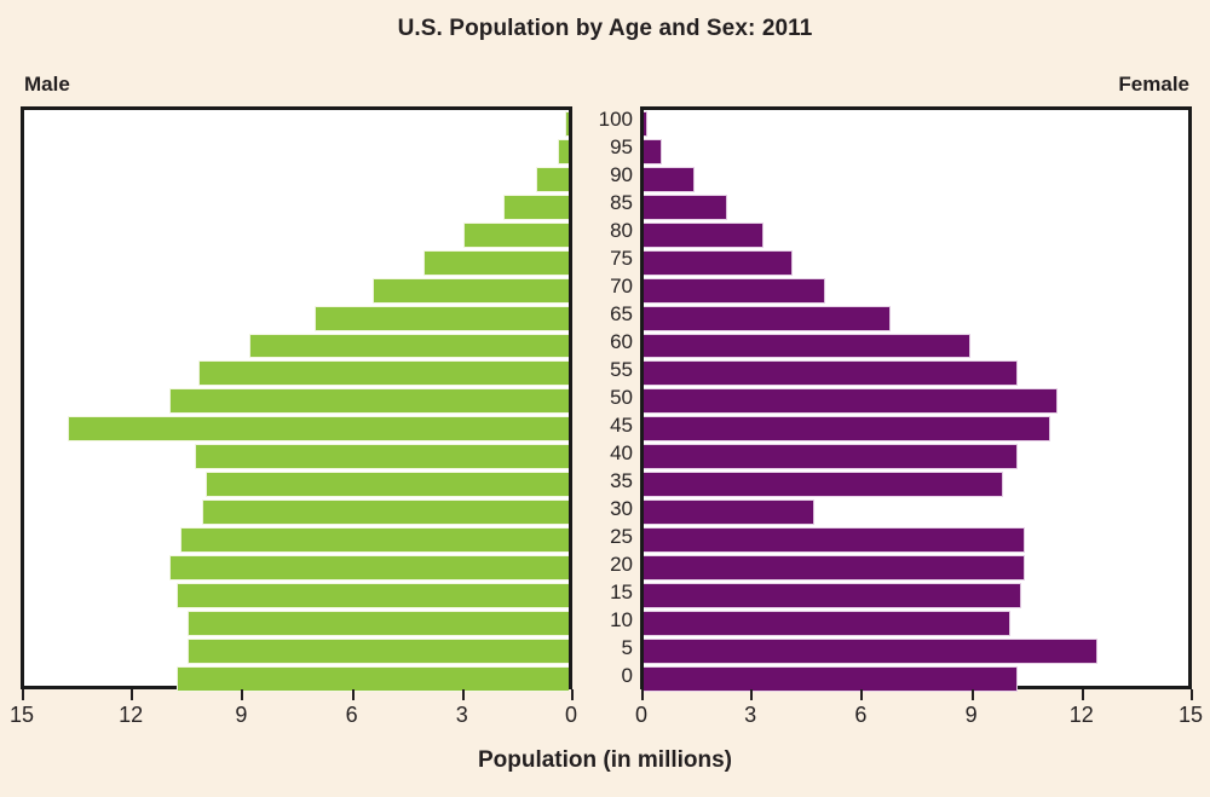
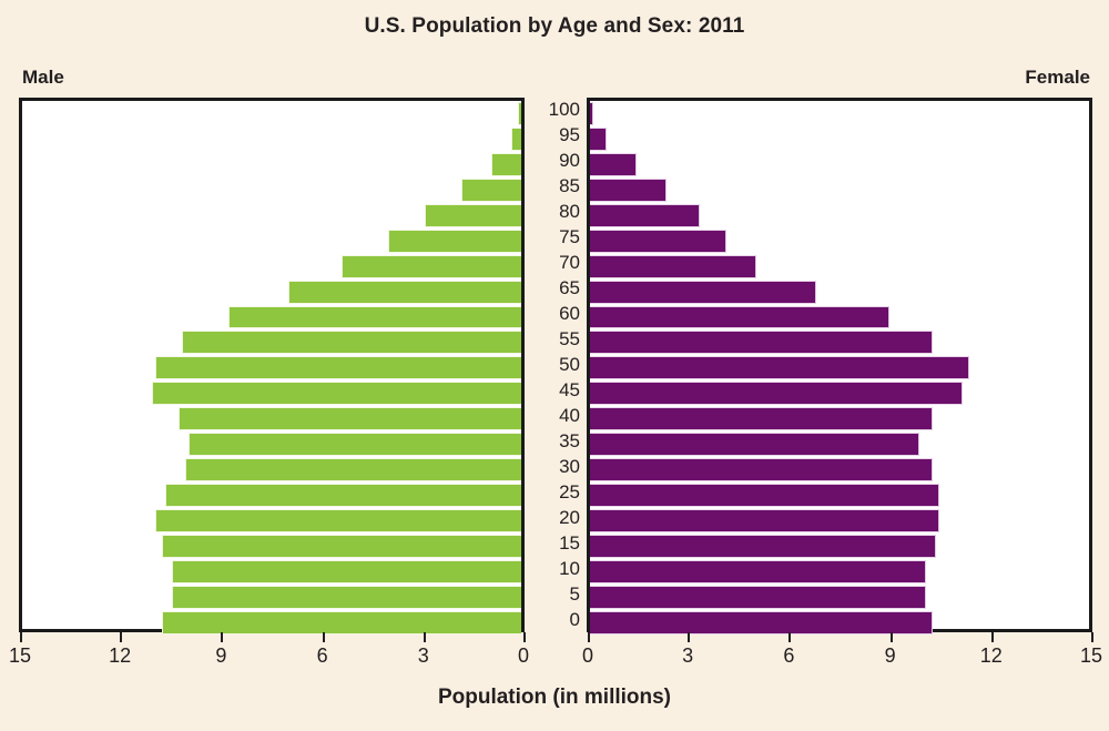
Female/5: 12.5 -> 10.1
Female/30: 4.7 -> 10.3
Male/45: 13.8 -> 11.1
